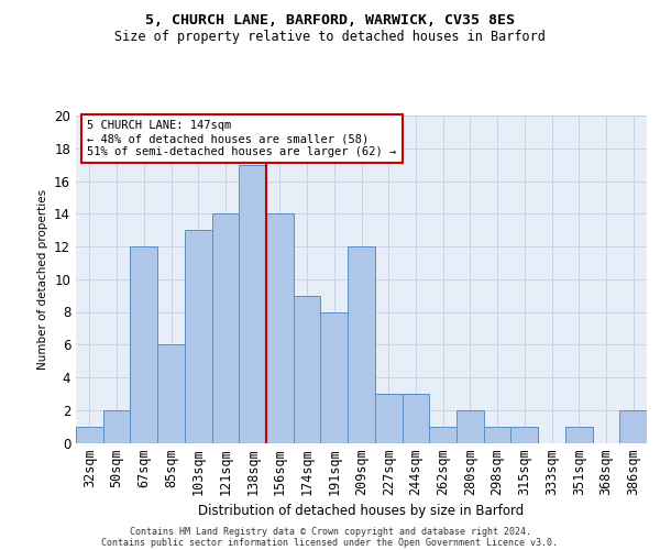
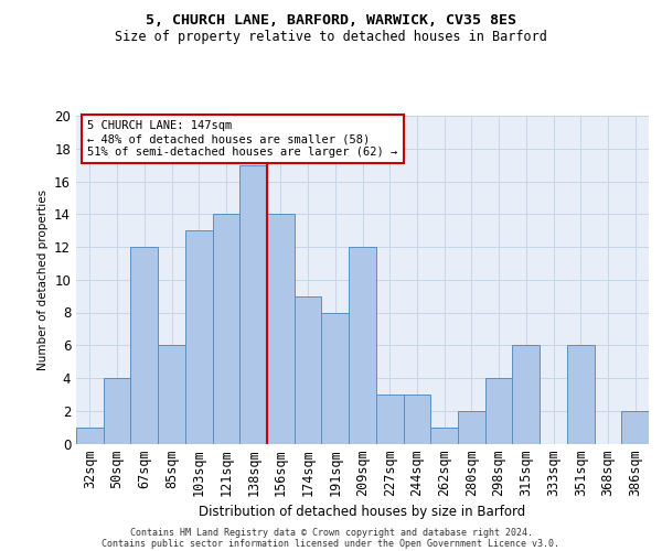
50sqm: 2 -> 4
298sqm: 1 -> 4
315sqm: 1 -> 6
351sqm: 1 -> 6
